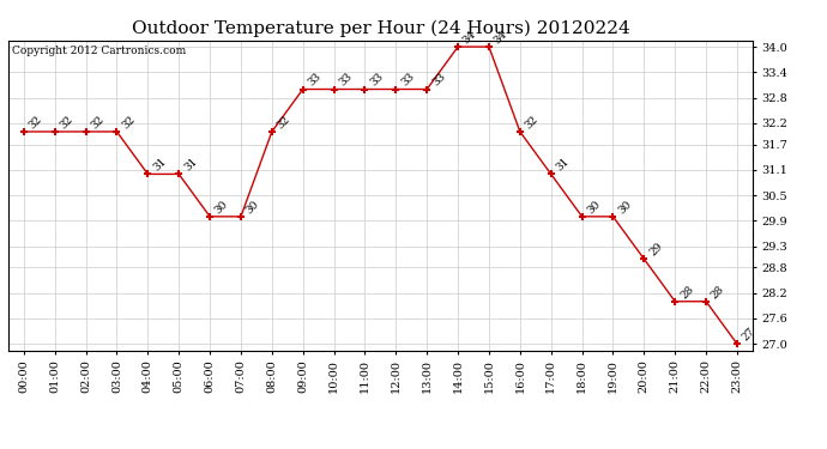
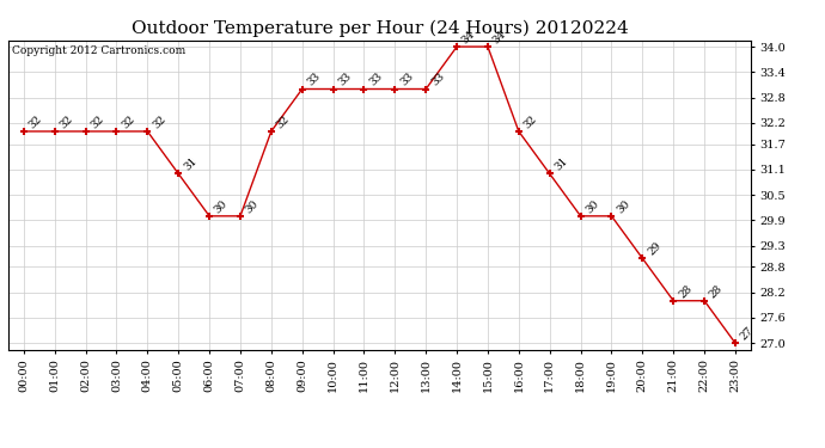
04:00: 31 -> 32
